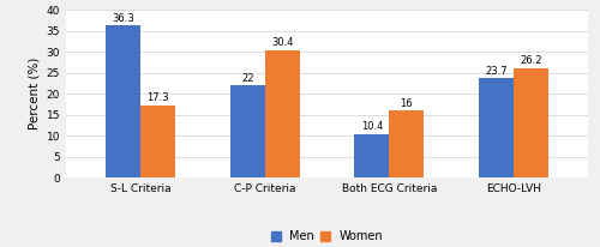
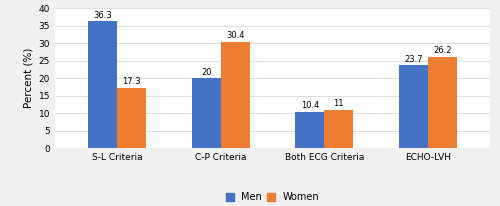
Men/C-P Criteria: 22 -> 20
Women/Both ECG Criteria: 16 -> 11
